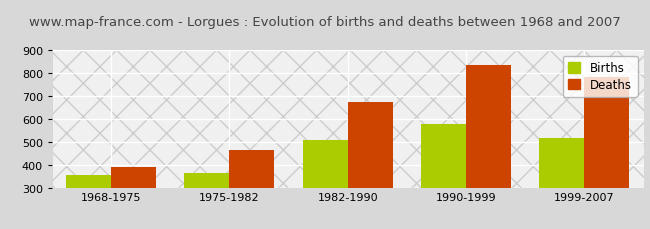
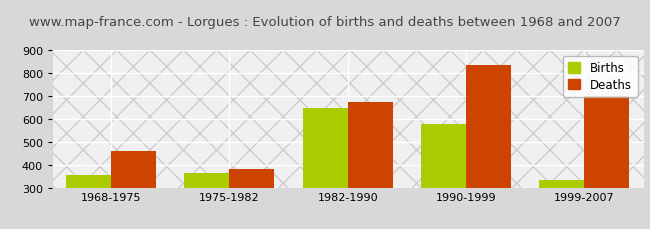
Deaths/1968-1975: 390 -> 460
Deaths/1975-1982: 463 -> 380
Births/1982-1990: 505 -> 645
Births/1999-2007: 514 -> 335
Deaths/1999-2007: 783 -> 700
